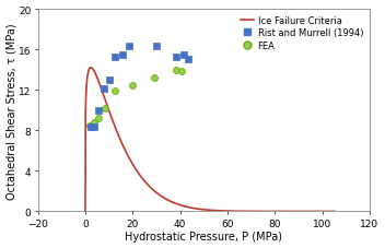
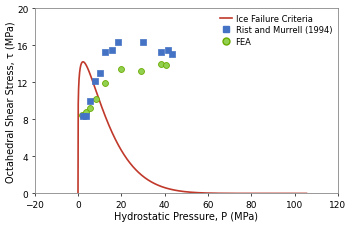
FEA/20: 12.5 -> 13.4
